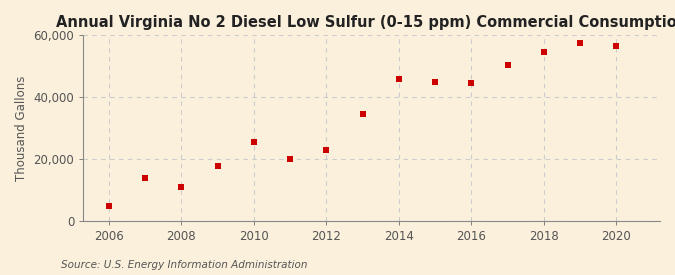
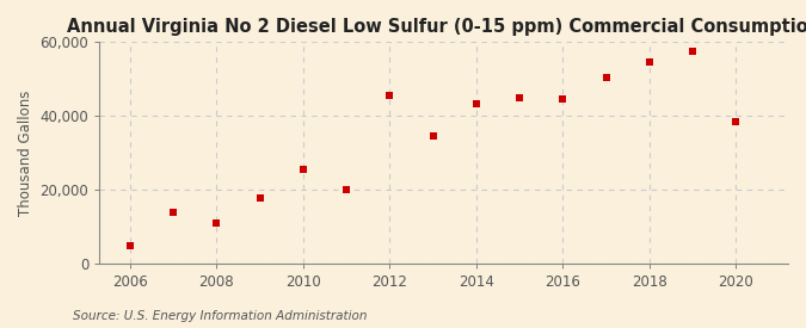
2012: 23,000 -> 45,500
2014: 46,000 -> 43,500
2020: 56,500 -> 38,500
